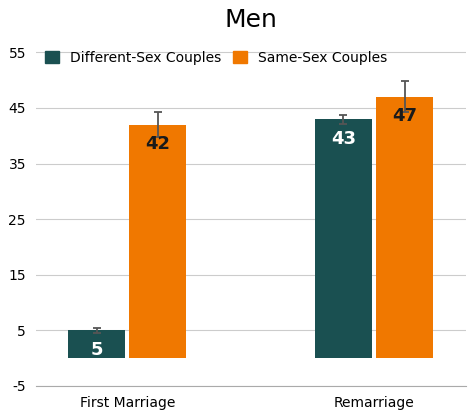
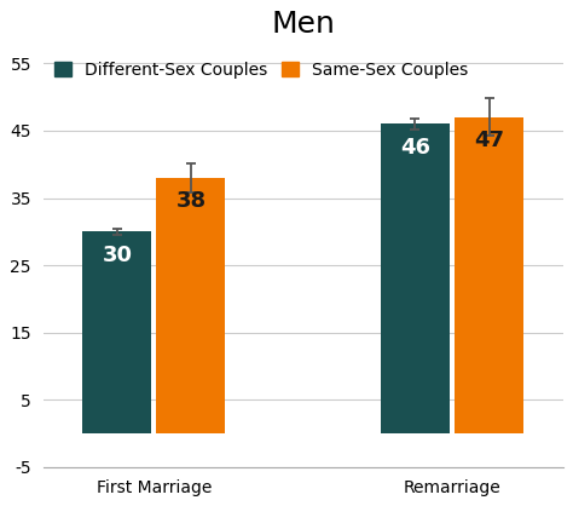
Different-Sex Couples/First Marriage: 5 -> 30
Same-Sex Couples/First Marriage: 42 -> 38
Different-Sex Couples/Remarriage: 43 -> 46
